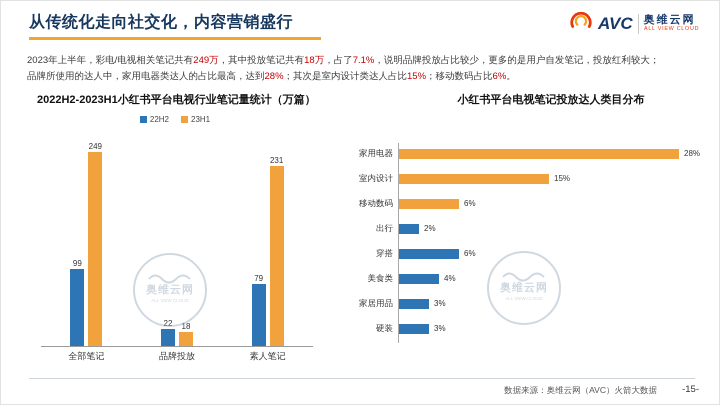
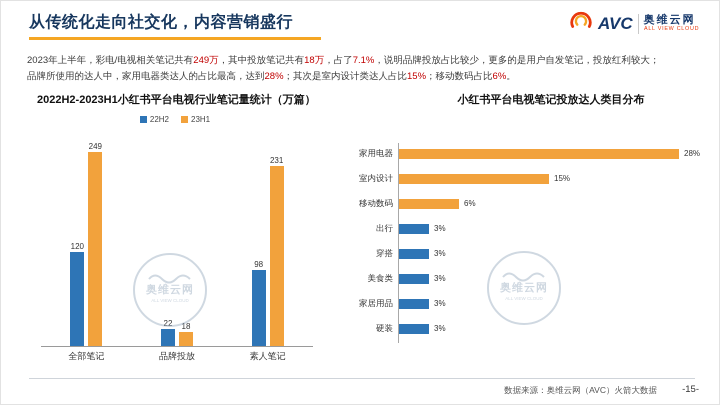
2022H2-2023H1小红书平台电视行业笔记量统计（万篇）/22H2/全部笔记: 99 -> 120
2022H2-2023H1小红书平台电视行业笔记量统计（万篇）/22H2/素人笔记: 79 -> 98
小红书平台电视笔记投放达人类目分布/出行: 2% -> 3%
小红书平台电视笔记投放达人类目分布/穿搭: 6% -> 3%
小红书平台电视笔记投放达人类目分布/美食类: 4% -> 3%
